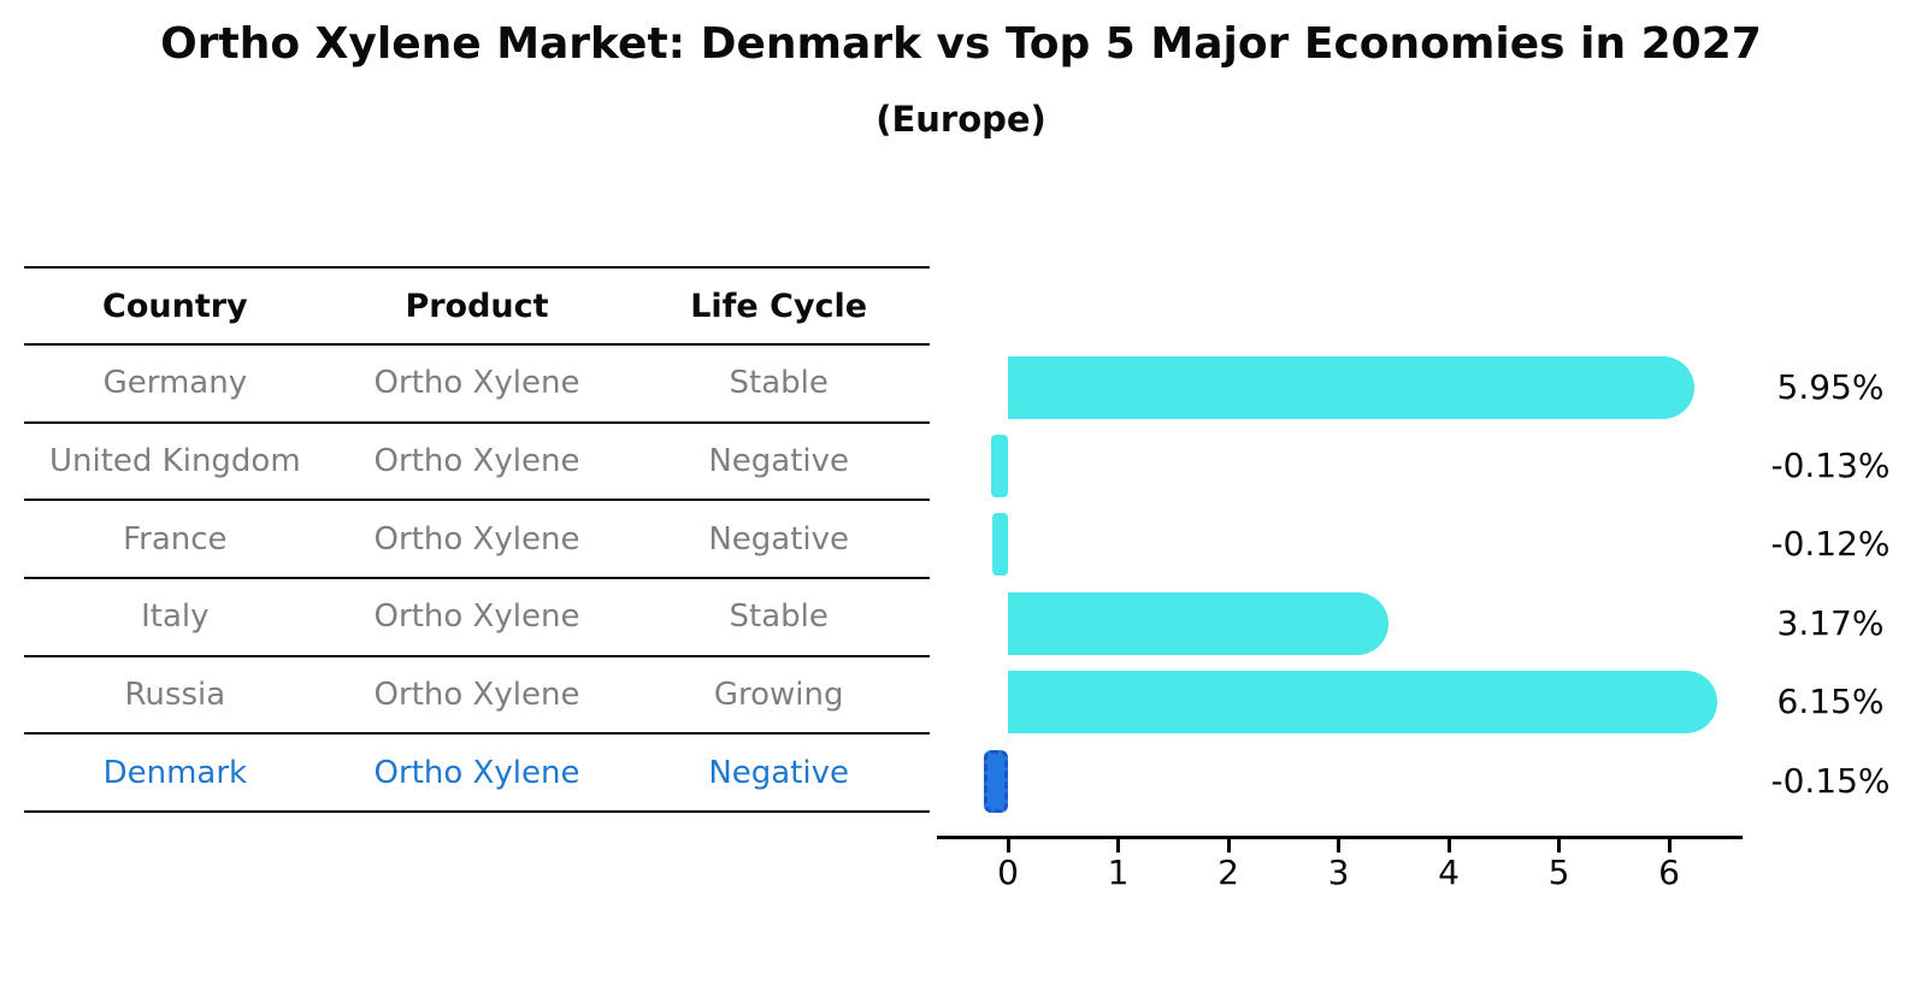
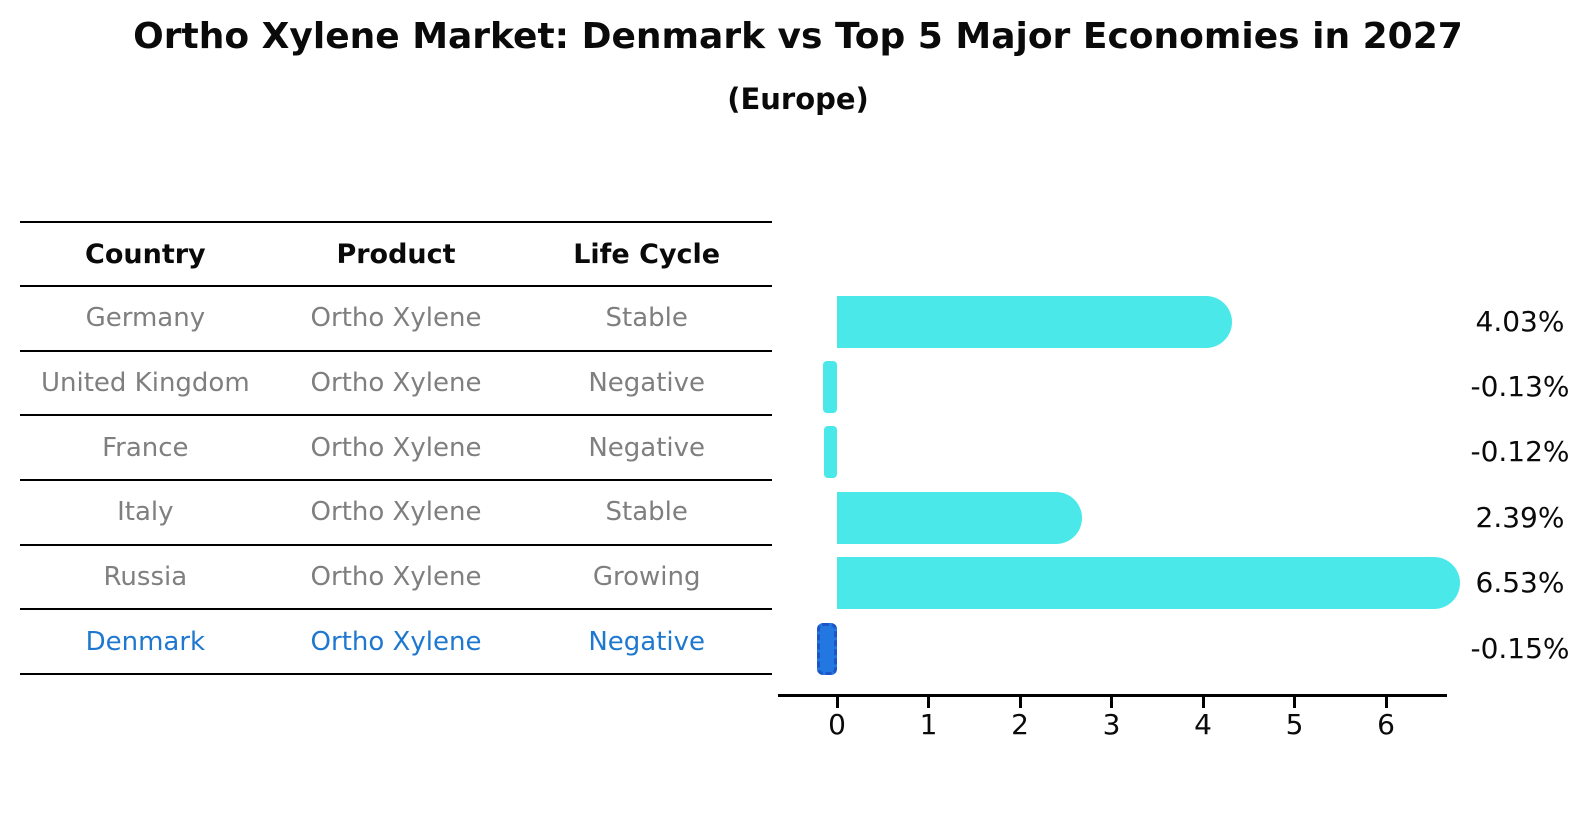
Germany: 5.95% -> 4.03%
Italy: 3.17% -> 2.39%
Russia: 6.15% -> 6.53%
